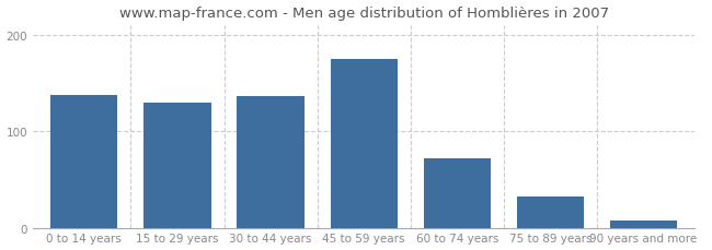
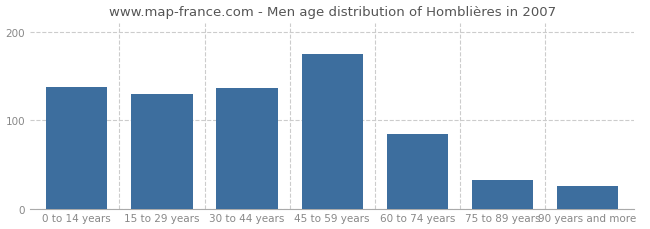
60 to 74 years: 72 -> 84
90 years and more: 8 -> 26
